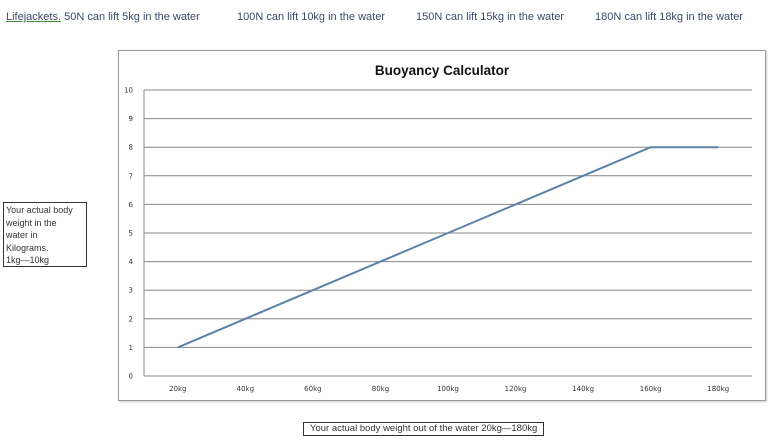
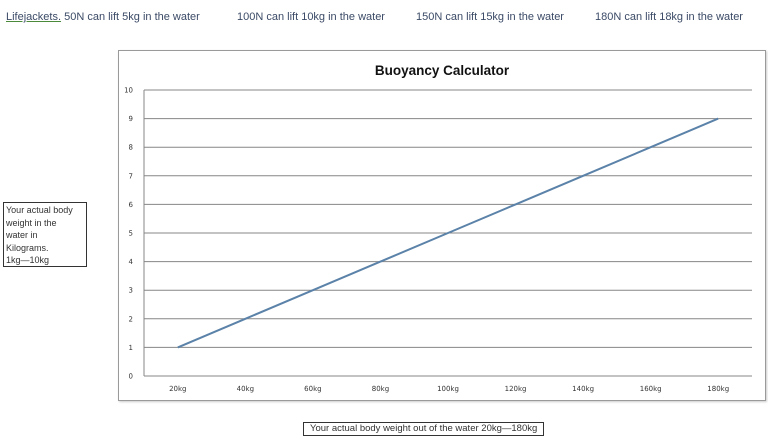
180kg: 8 -> 9
